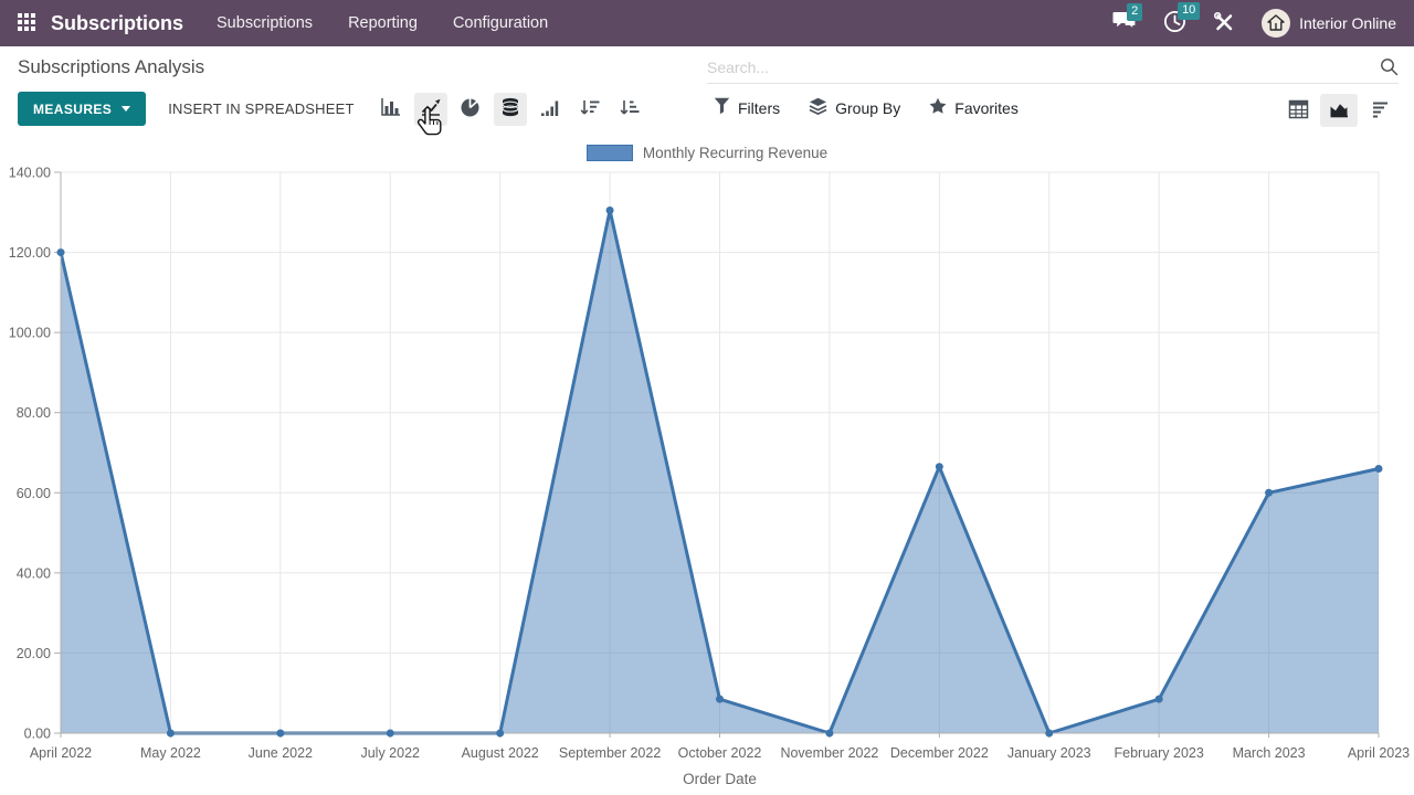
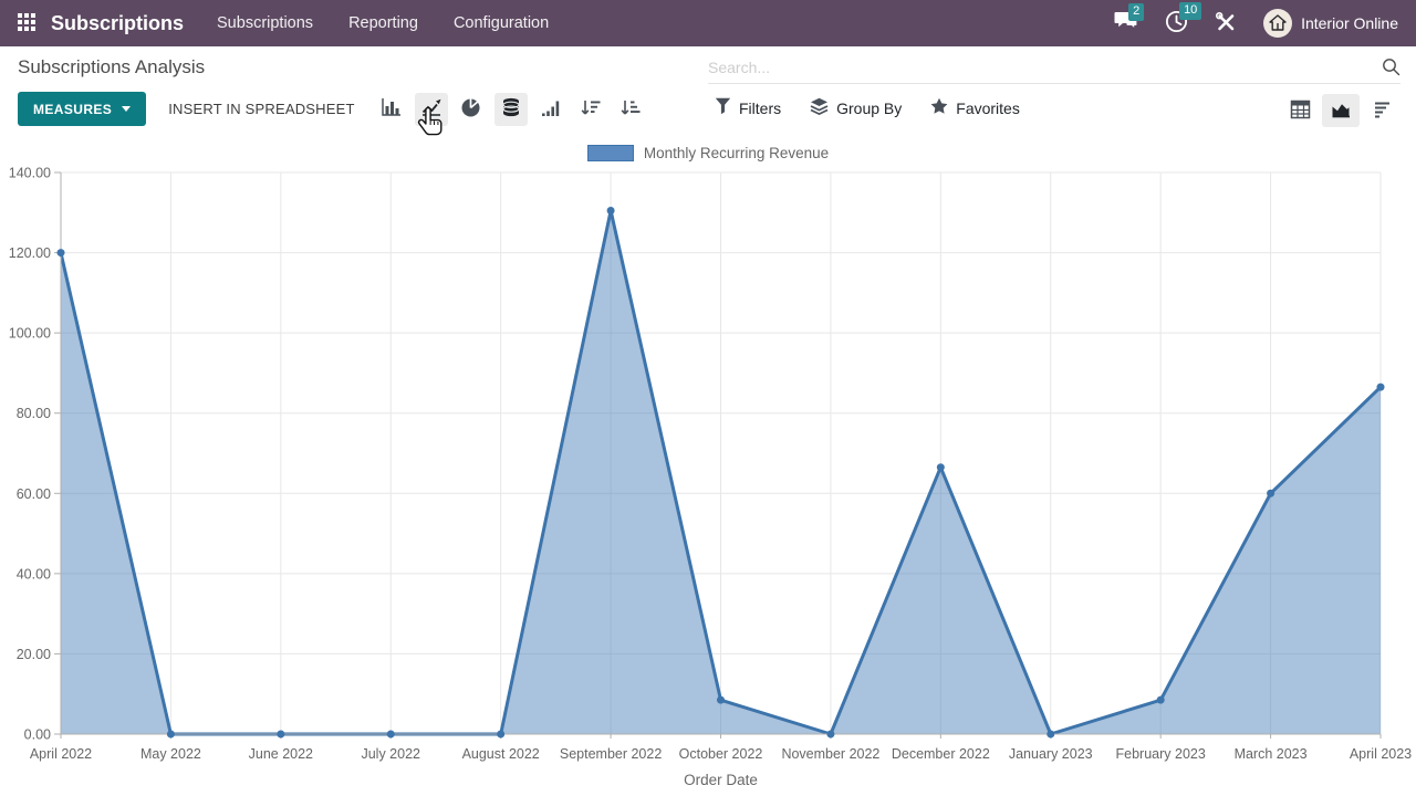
April 2023: 66 -> 86
